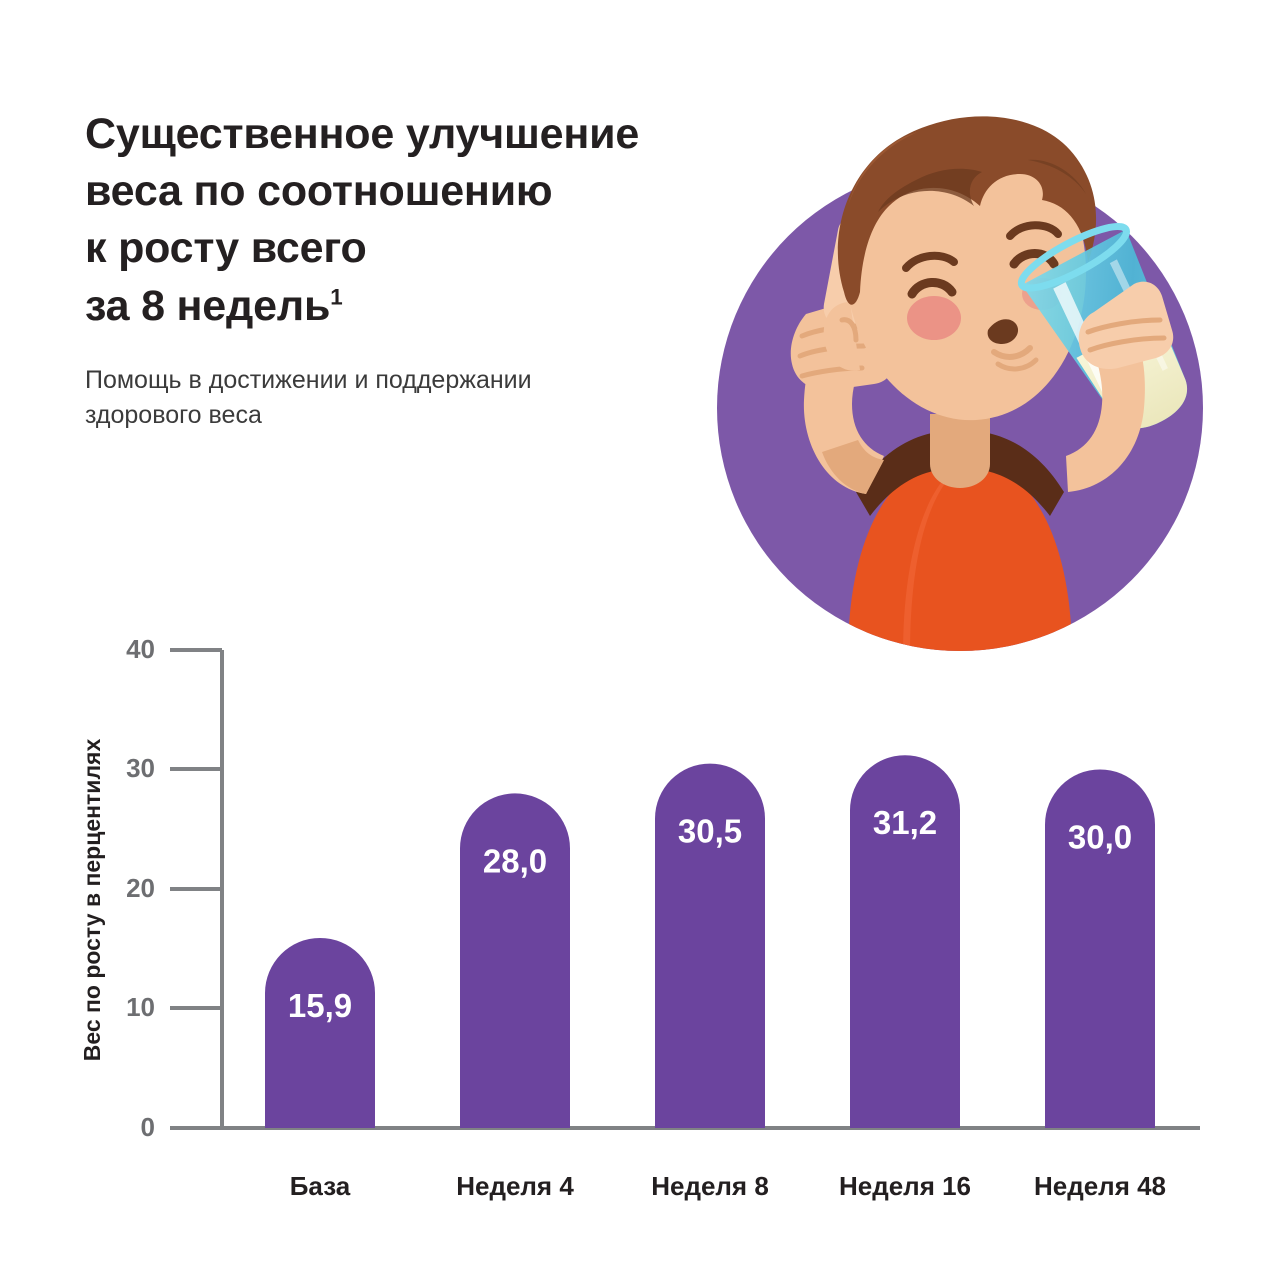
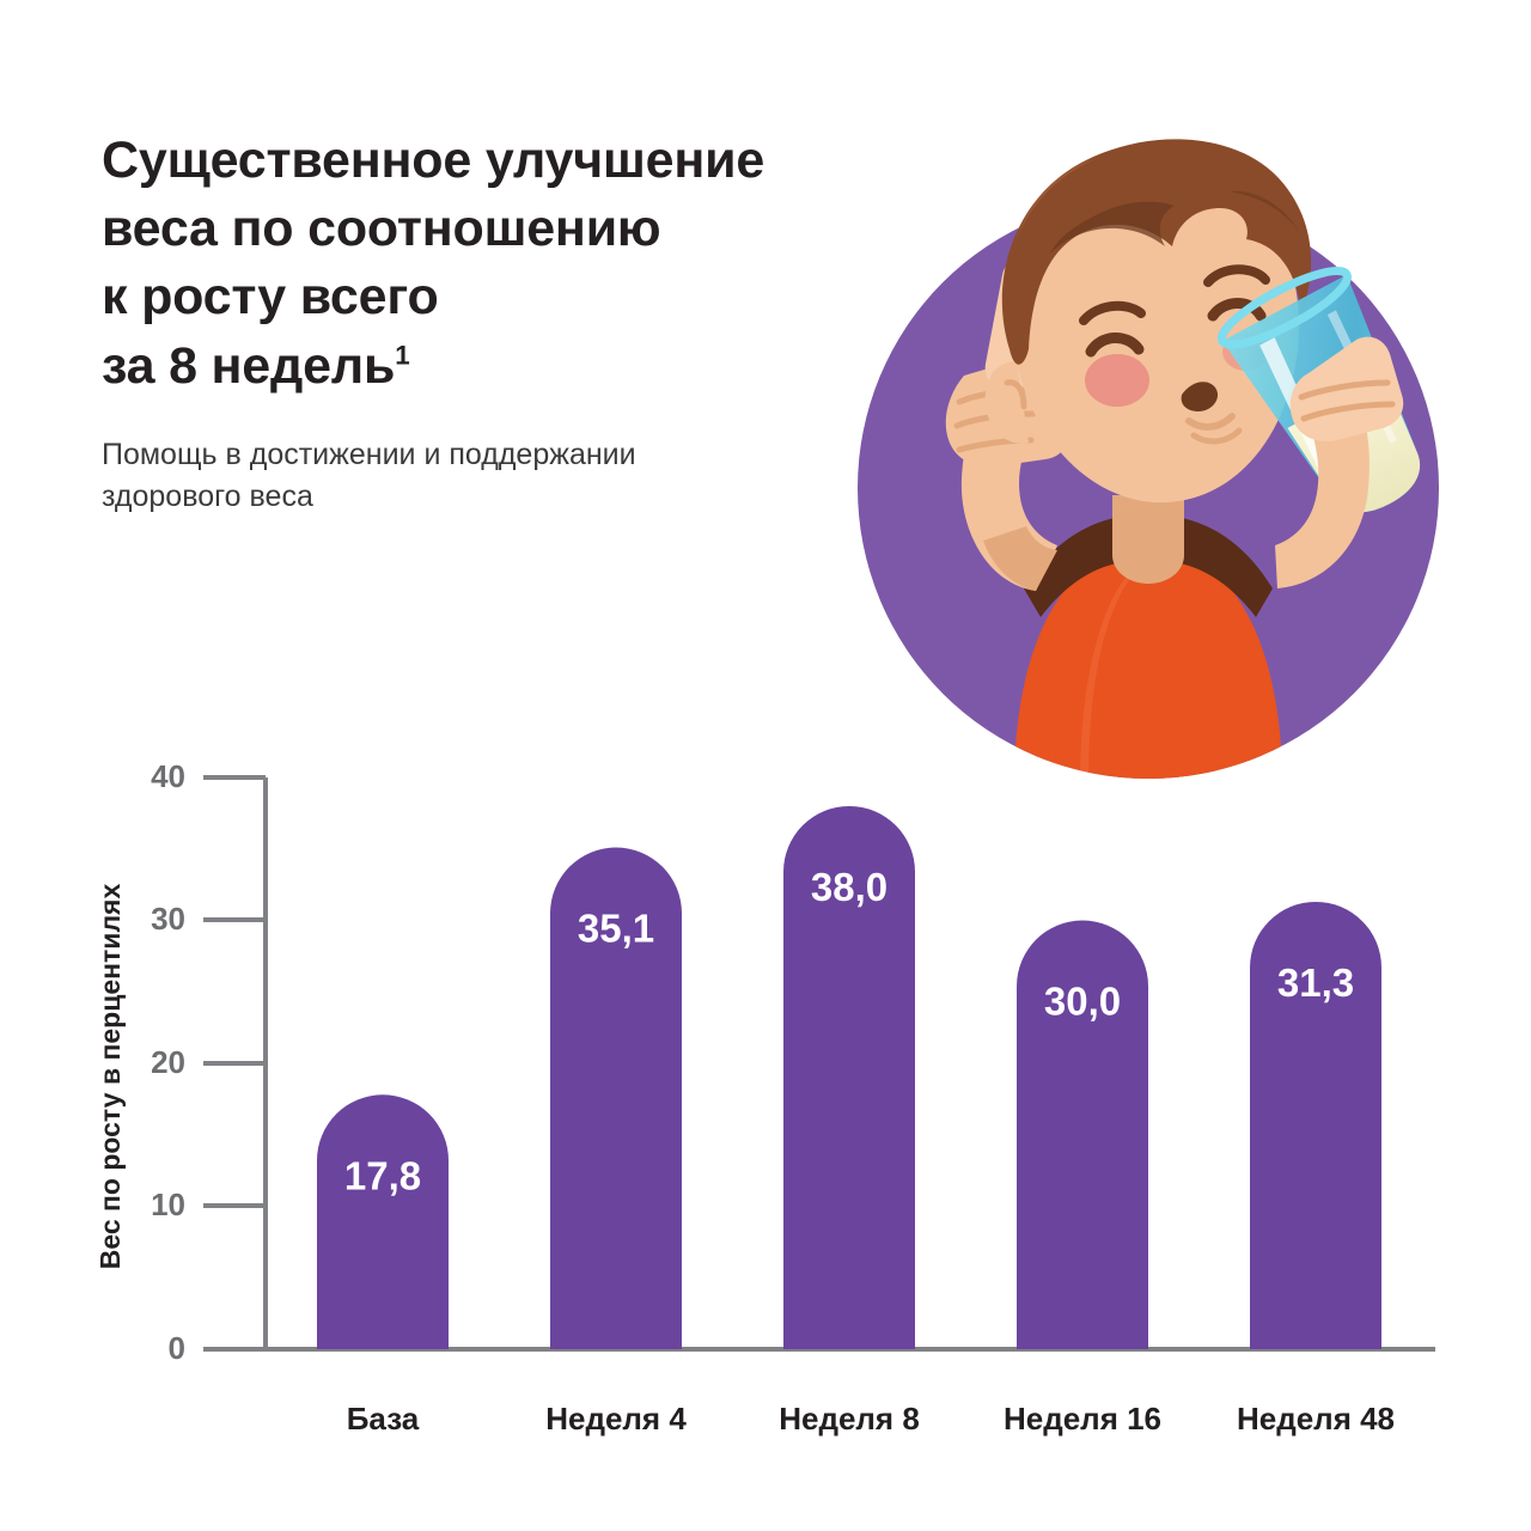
База: 15,9 -> 17,8
Неделя 4: 28,0 -> 35,1
Неделя 8: 30,5 -> 38,0
Неделя 16: 31,2 -> 30,0
Неделя 48: 30,0 -> 31,3
